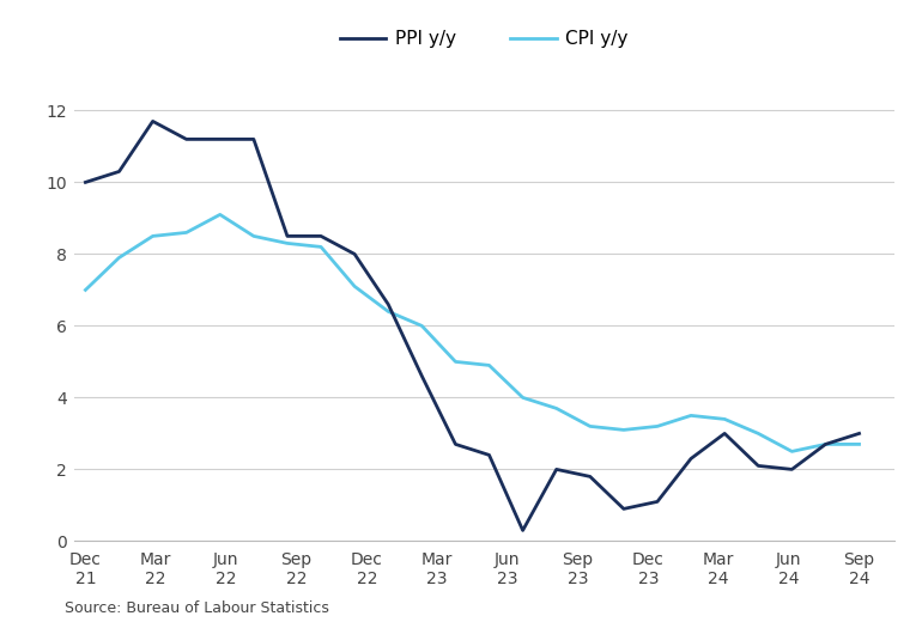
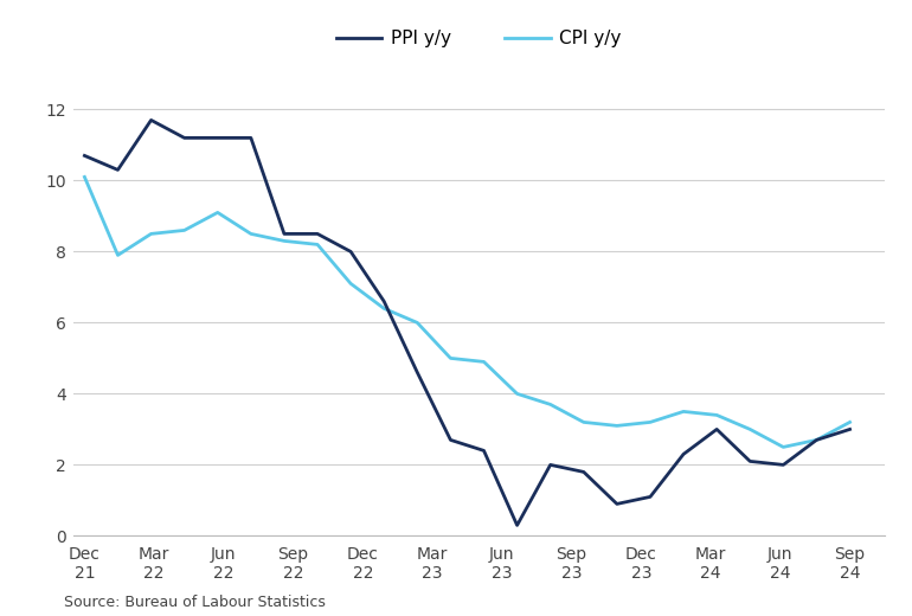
PPI y/y/Dec 21: 10.0 -> 10.7
CPI y/y/Dec 21: 7.0 -> 10.1
CPI y/y/Sep 24: 2.7 -> 3.2
